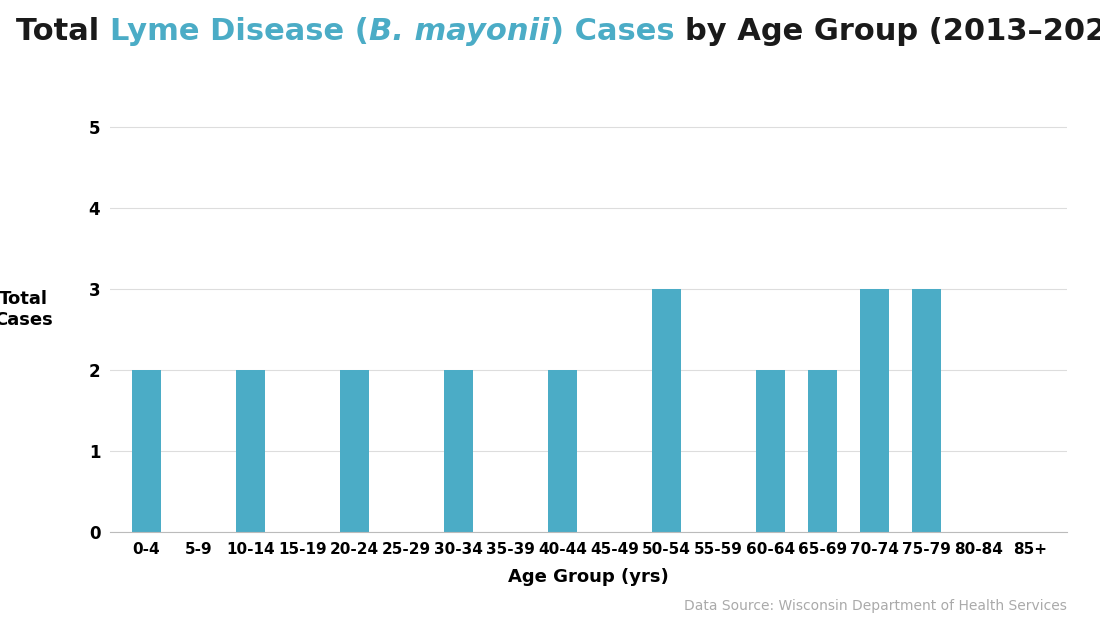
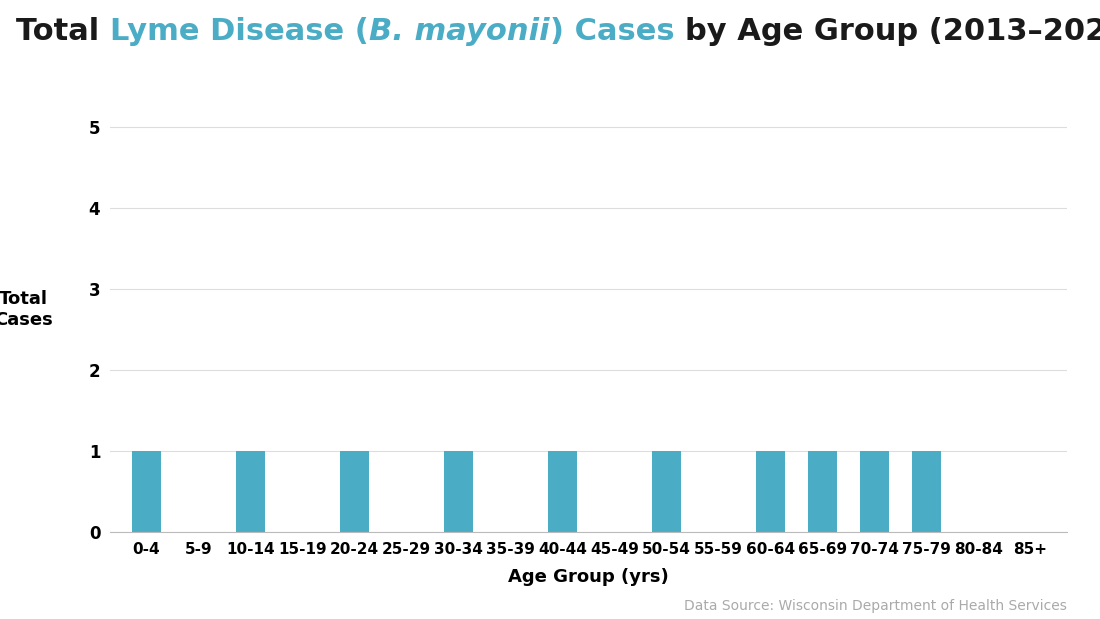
0-4: 2 -> 1
10-14: 2 -> 1
20-24: 2 -> 1
30-34: 2 -> 1
40-44: 2 -> 1
50-54: 3 -> 1
60-64: 2 -> 1
65-69: 2 -> 1
70-74: 3 -> 1
75-79: 3 -> 1
